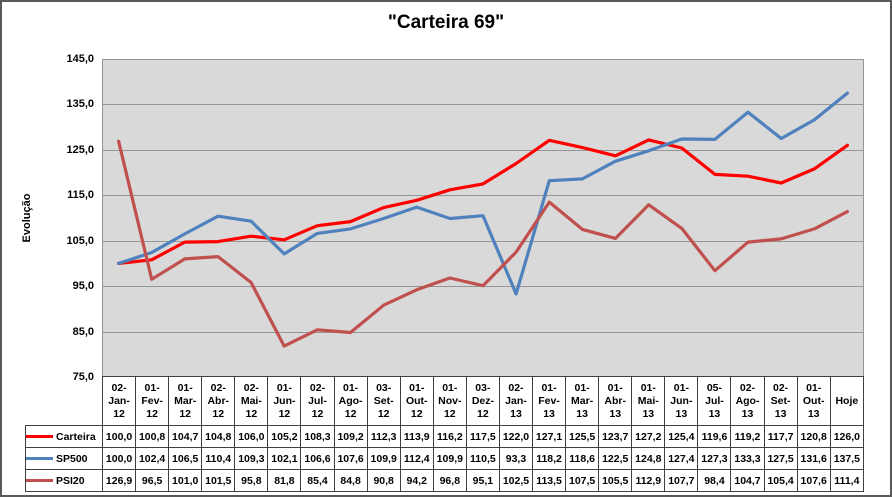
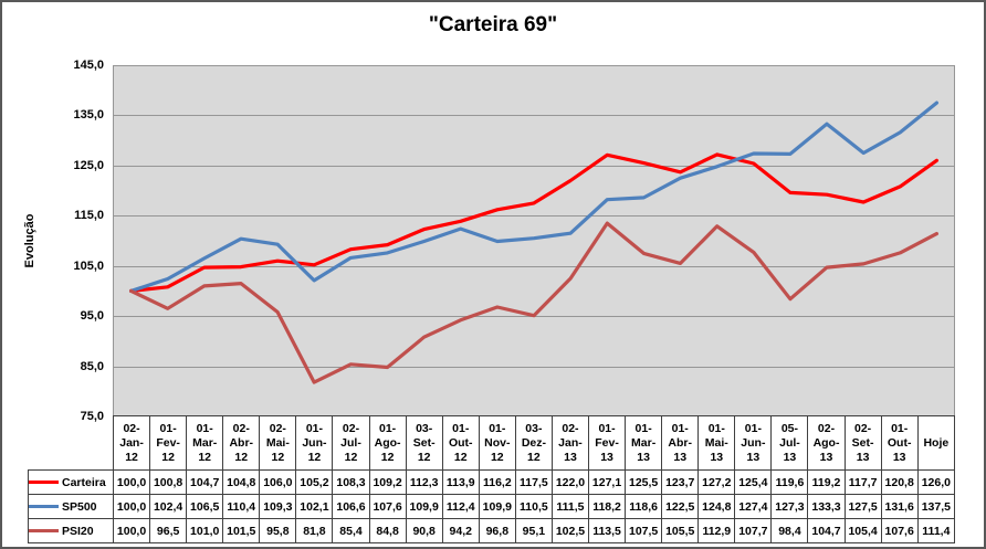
PSI20/02-Jan-12: 126,9 -> 100,0
SP500/02-Jan-13: 93,3 -> 111,5
